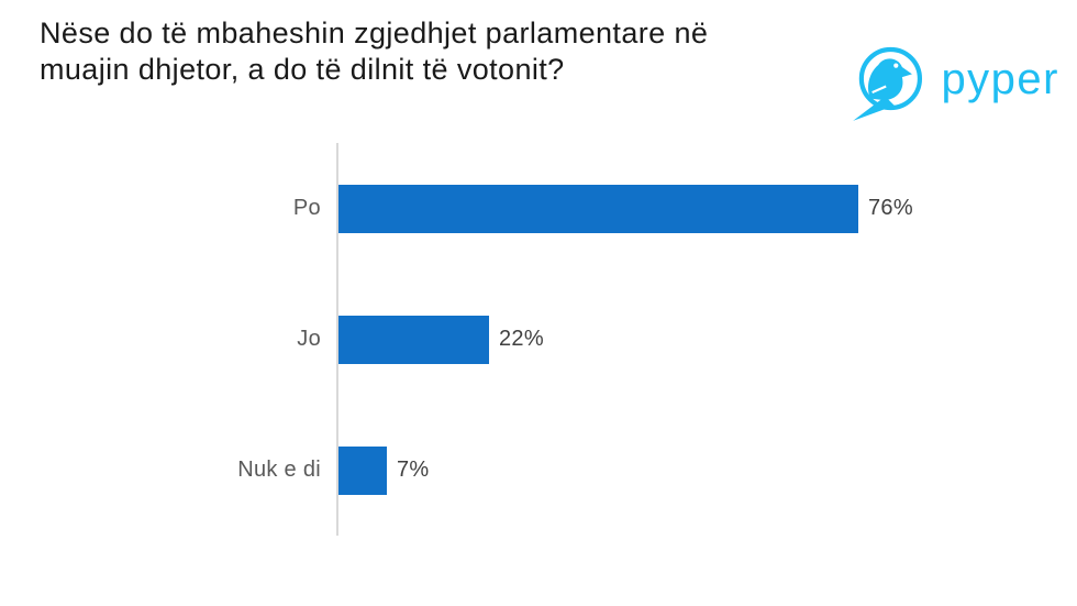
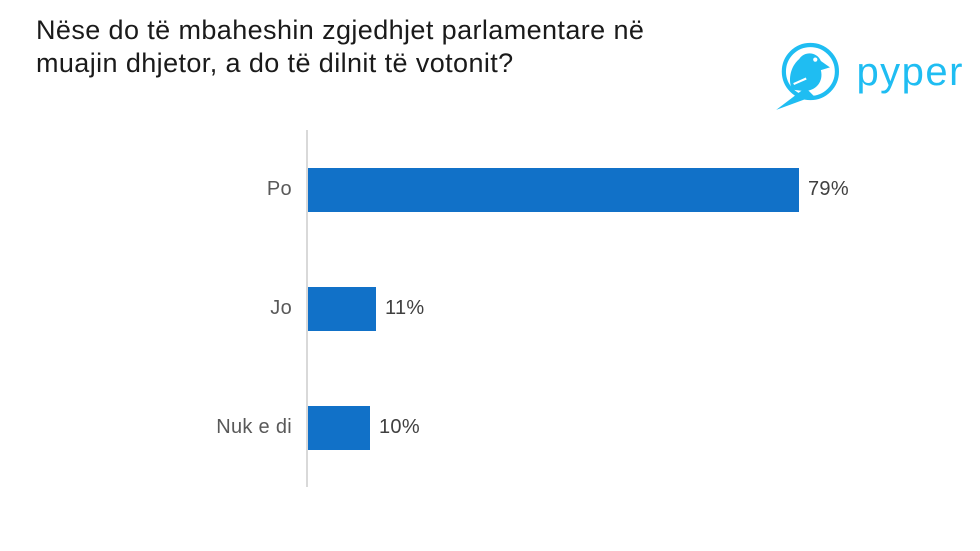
Po: 76% -> 79%
Jo: 22% -> 11%
Nuk e di: 7% -> 10%
